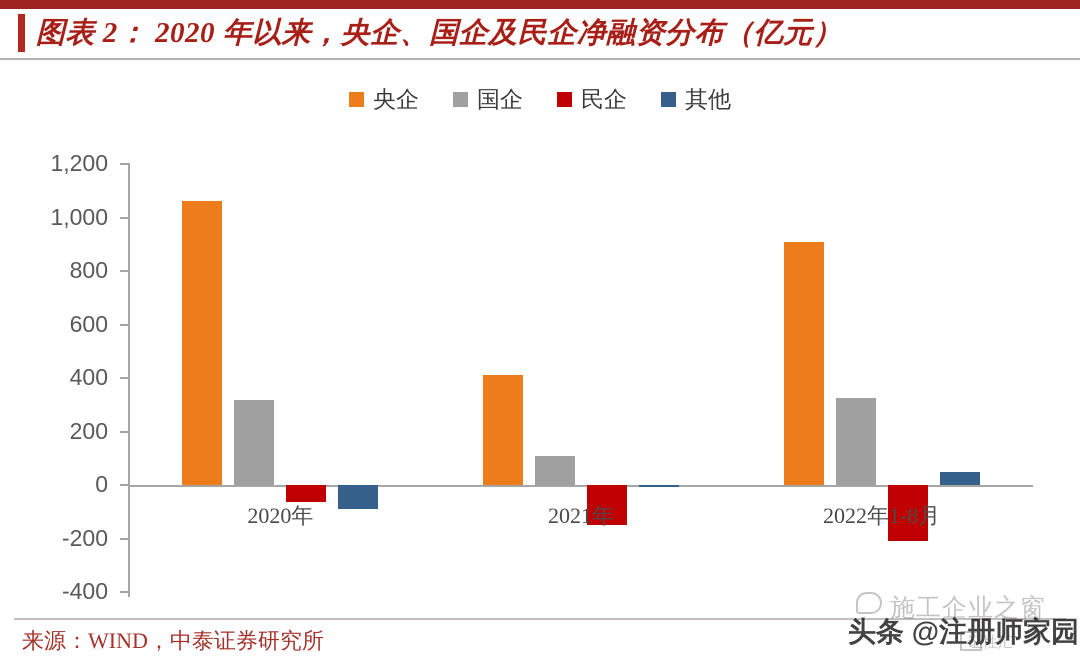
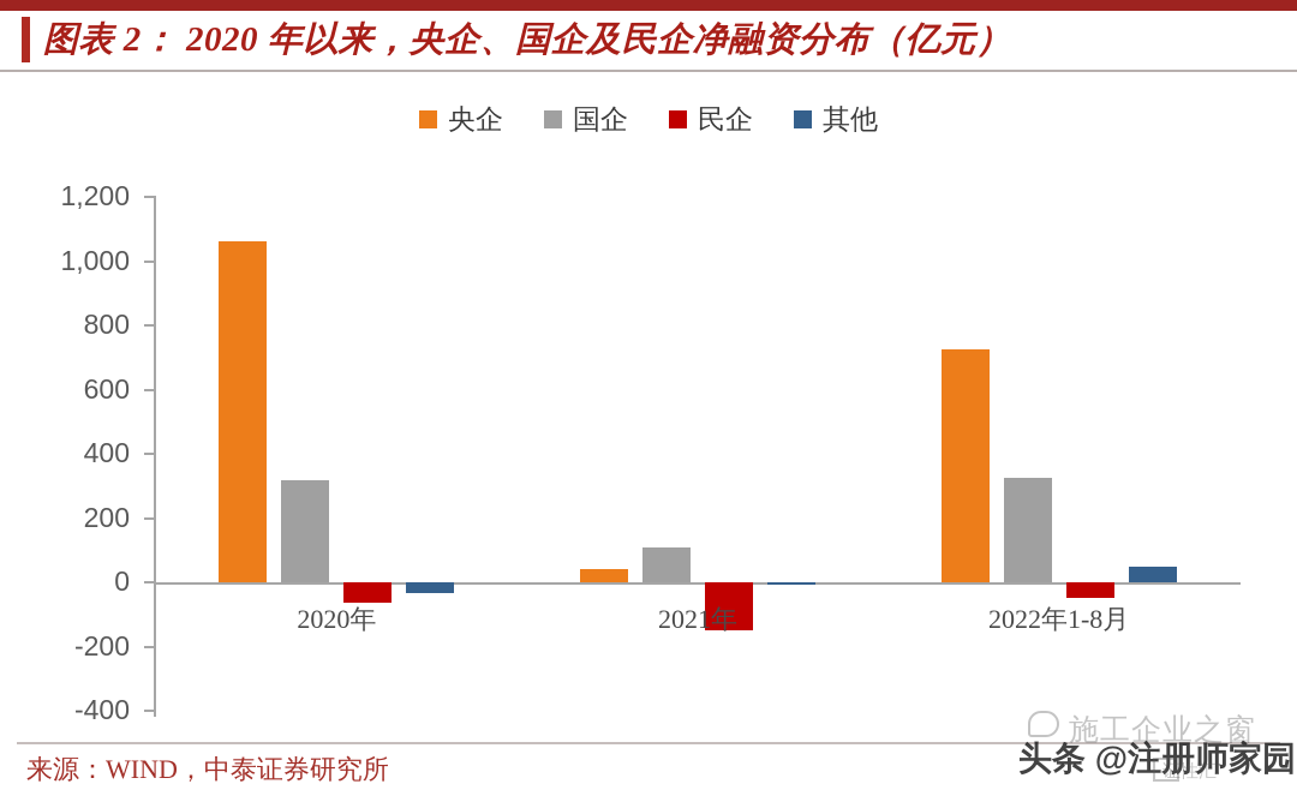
其他/2020年: -90 -> -40
央企/2021年: 410 -> 40
央企/2022年1-8月: 910 -> 720
民企/2022年1-8月: -210 -> -50
